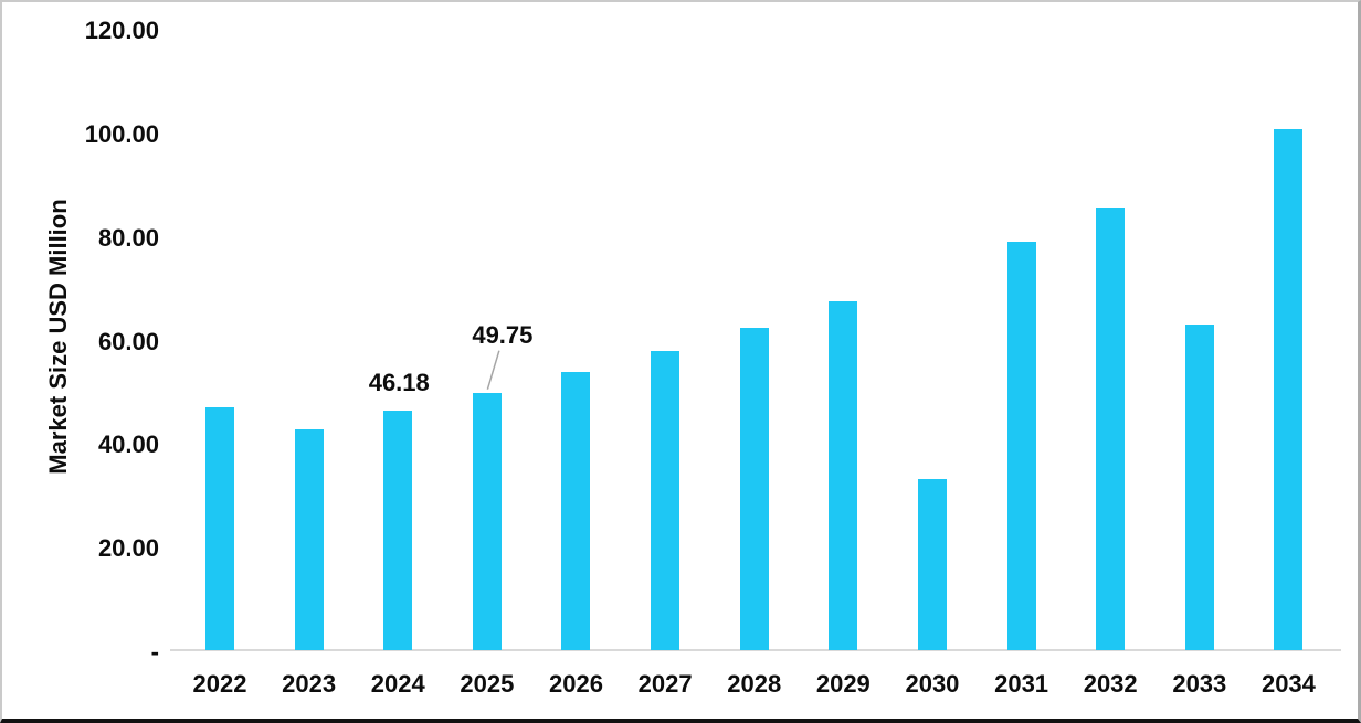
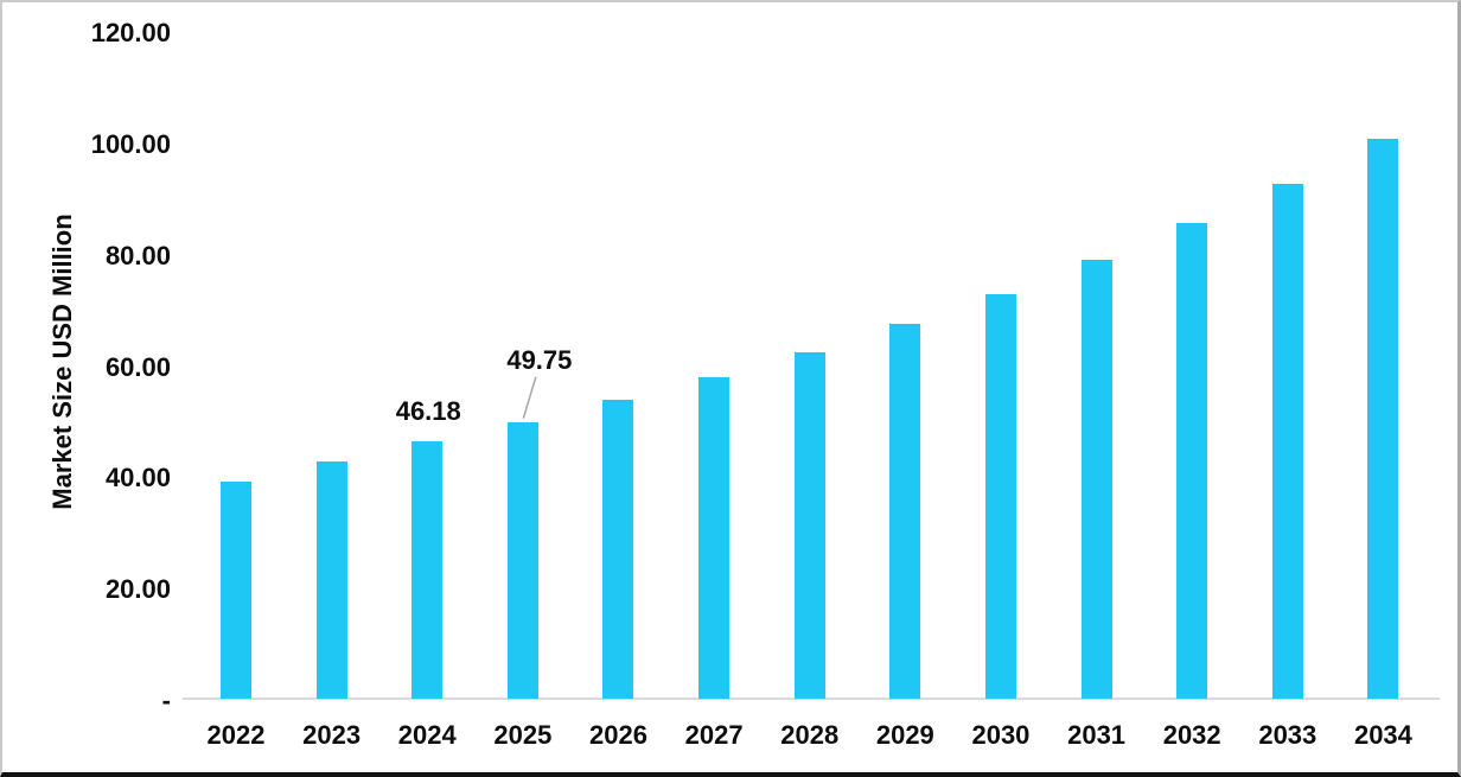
2022: 47 -> 39
2030: 33 -> 73
2033: 63 -> 92
